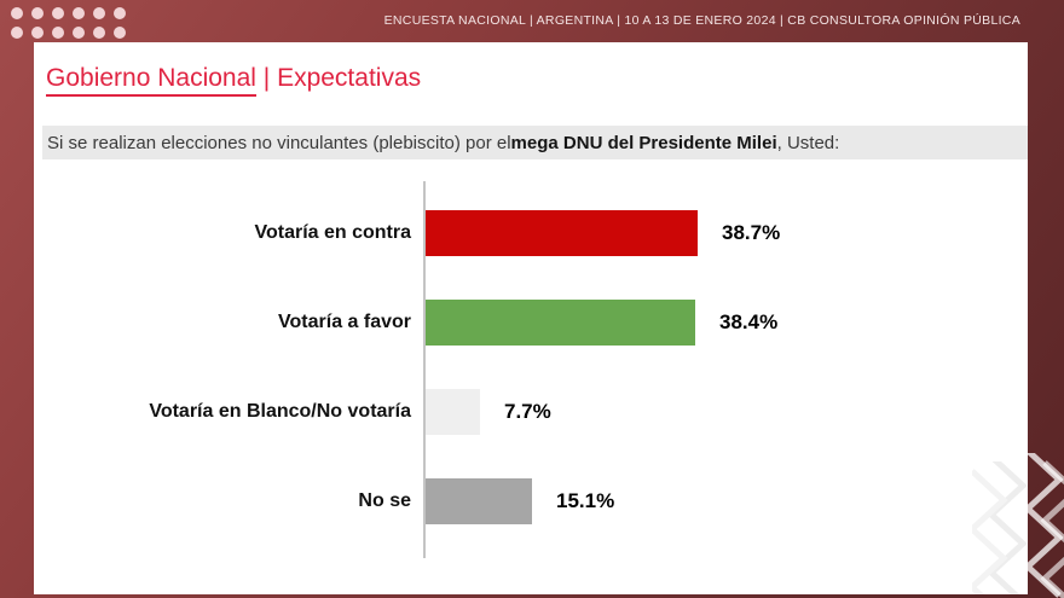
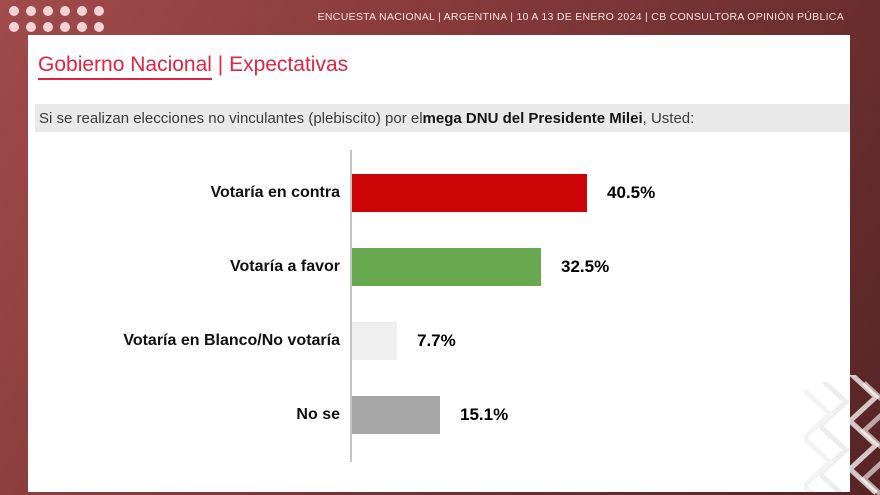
Votaría en contra: 38.7% -> 40.5%
Votaría a favor: 38.4% -> 32.5%
